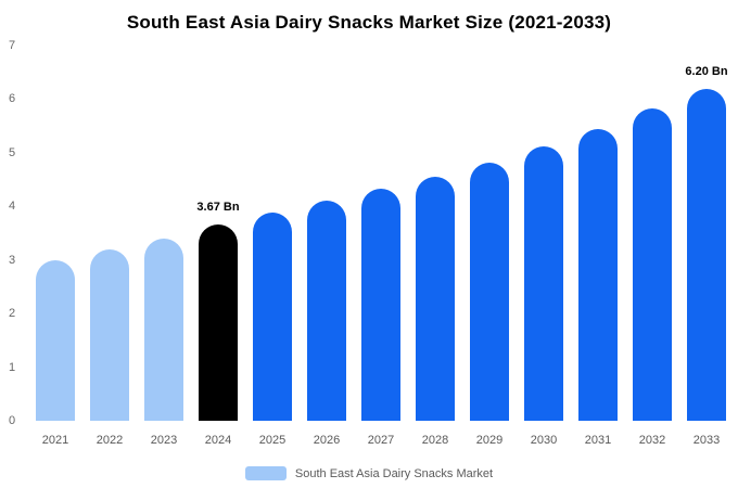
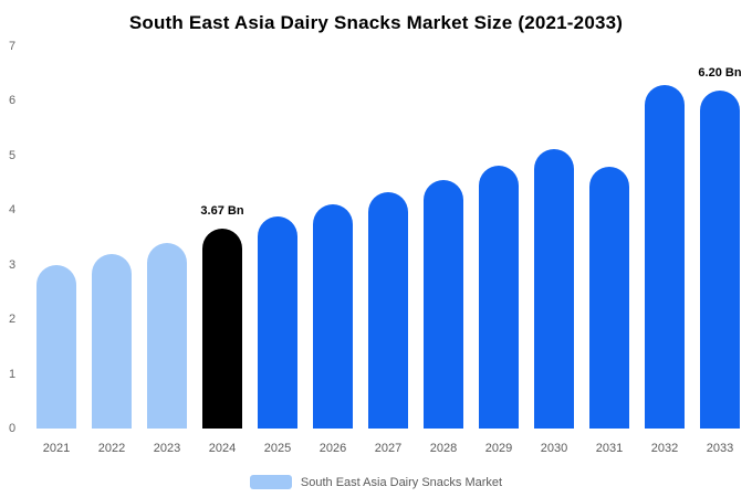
2031: 5.4 -> 4.8
2032: 5.8 -> 6.3
